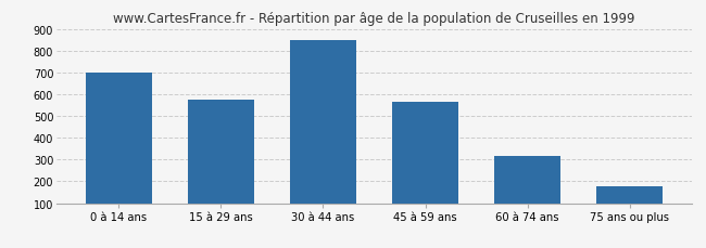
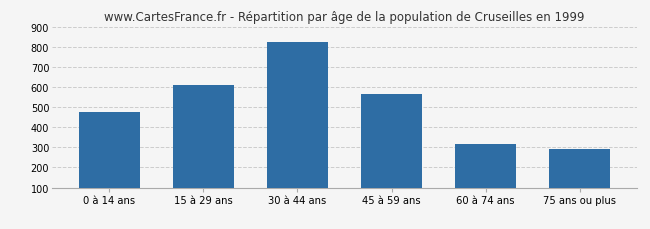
0 à 14 ans: 700 -> 475
15 à 29 ans: 575 -> 610
30 à 44 ans: 850 -> 825
75 ans ou plus: 180 -> 290
